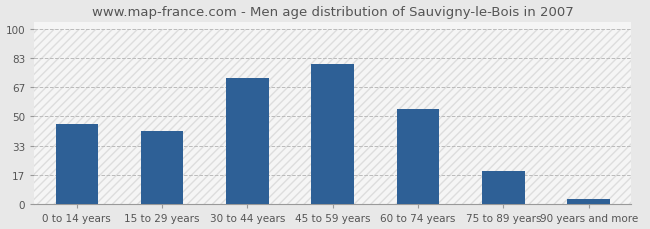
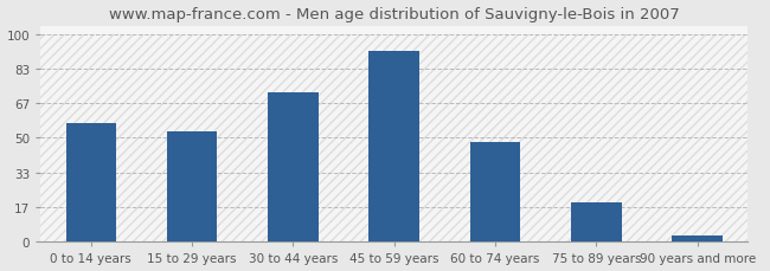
0 to 14 years: 46 -> 57
15 to 29 years: 42 -> 53
45 to 59 years: 80 -> 92
60 to 74 years: 54 -> 48
